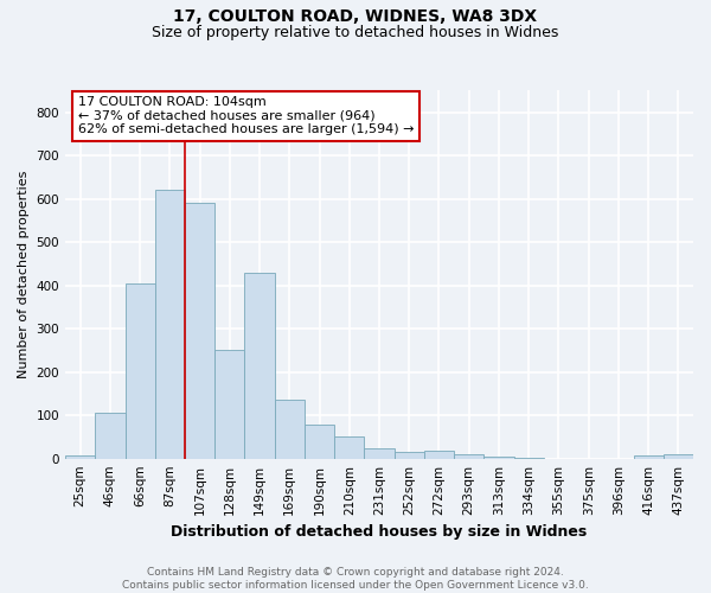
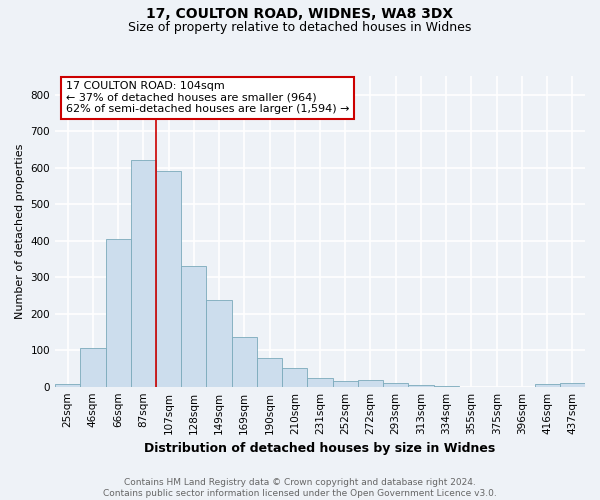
128sqm: 250 -> 330
149sqm: 430 -> 237
